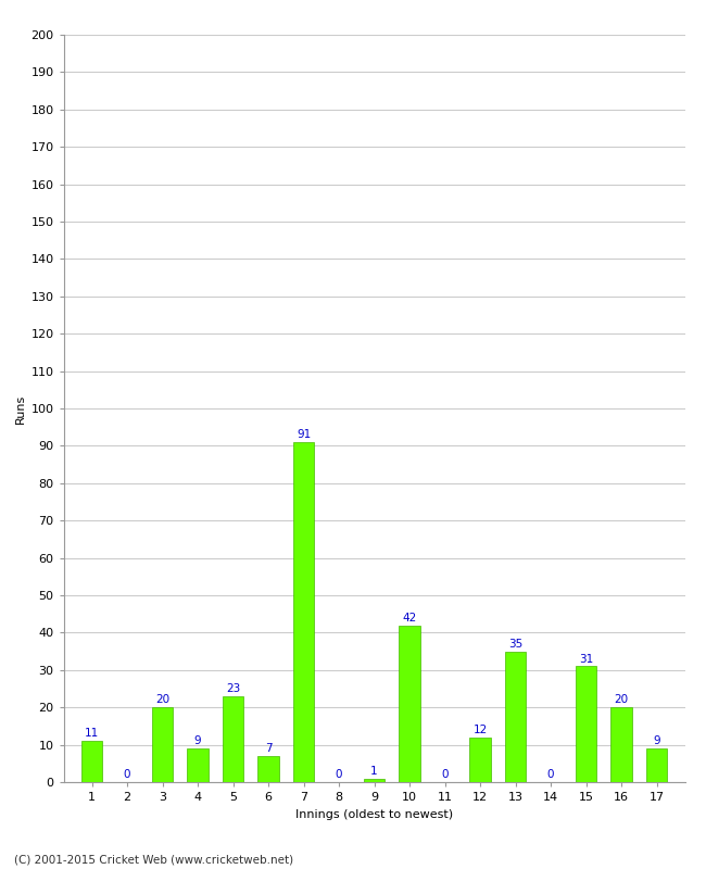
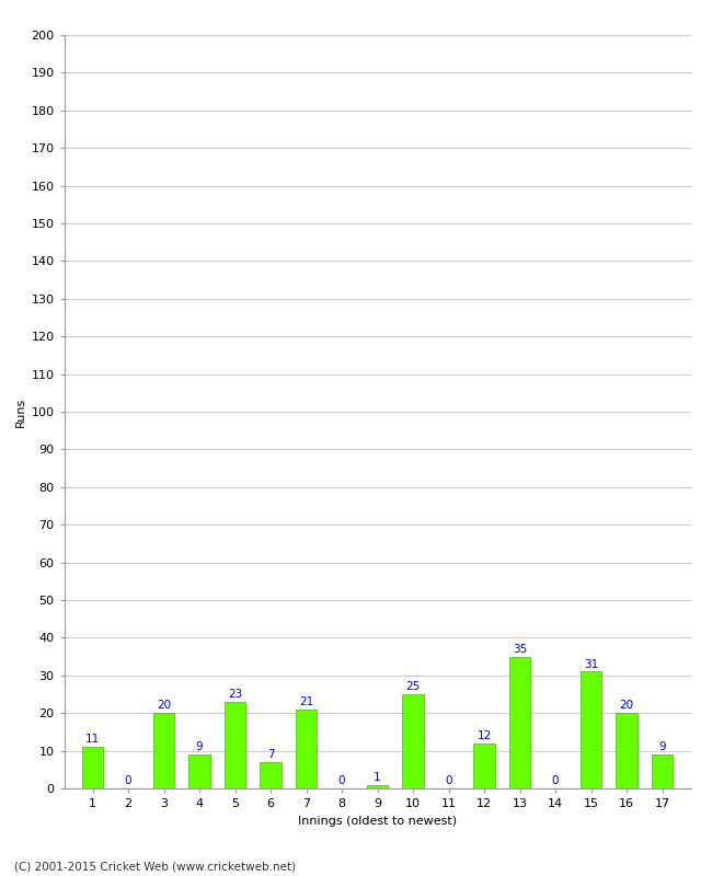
7: 91 -> 21
10: 42 -> 25
